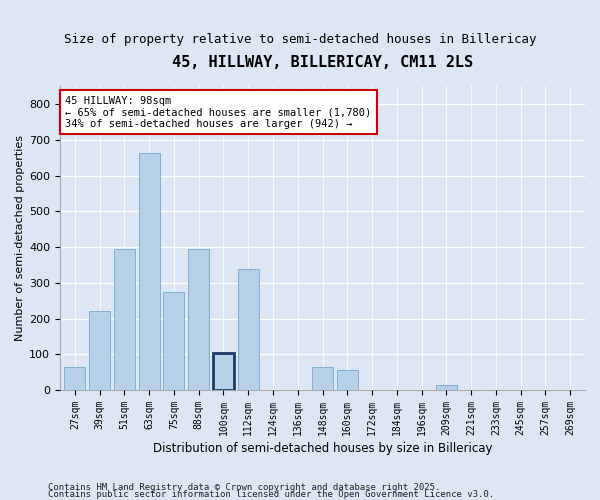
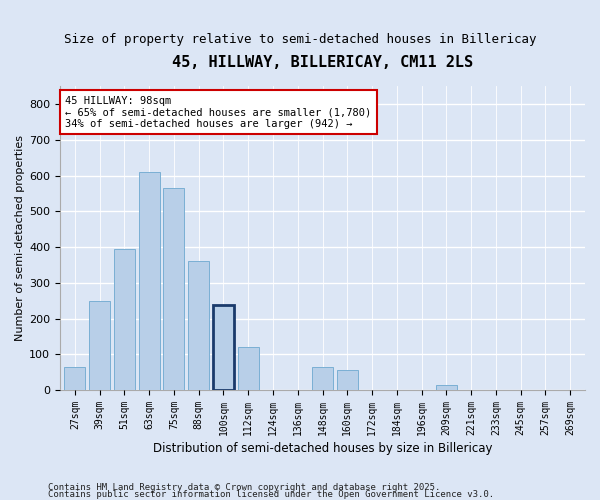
39sqm: 220 -> 248
63sqm: 665 -> 610
75sqm: 275 -> 565
88sqm: 395 -> 360
100sqm: 105 -> 238
112sqm: 340 -> 120
